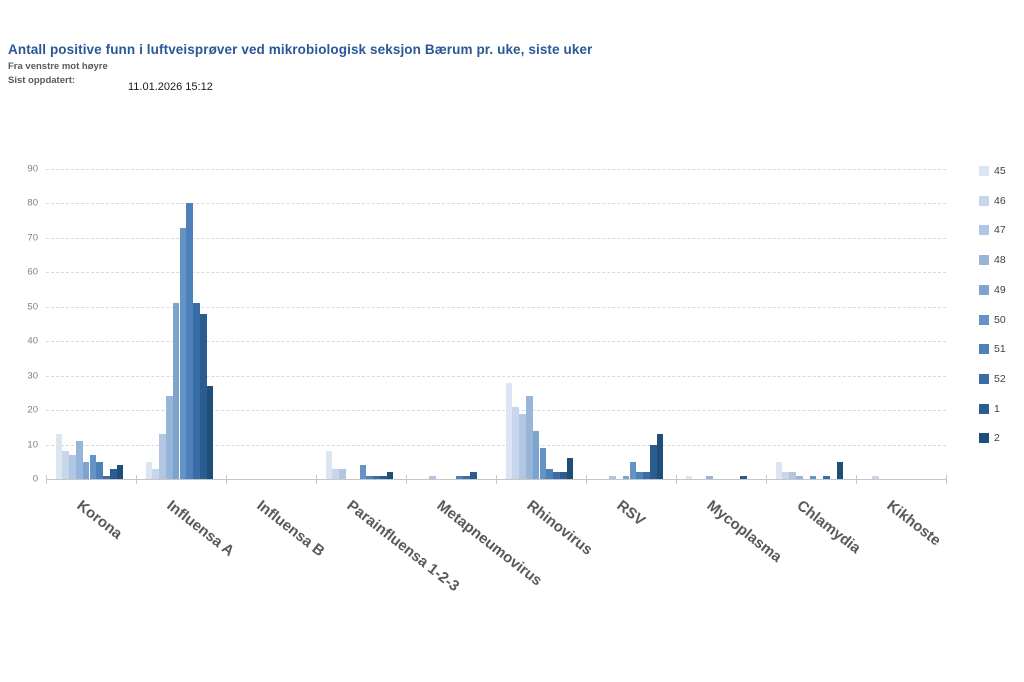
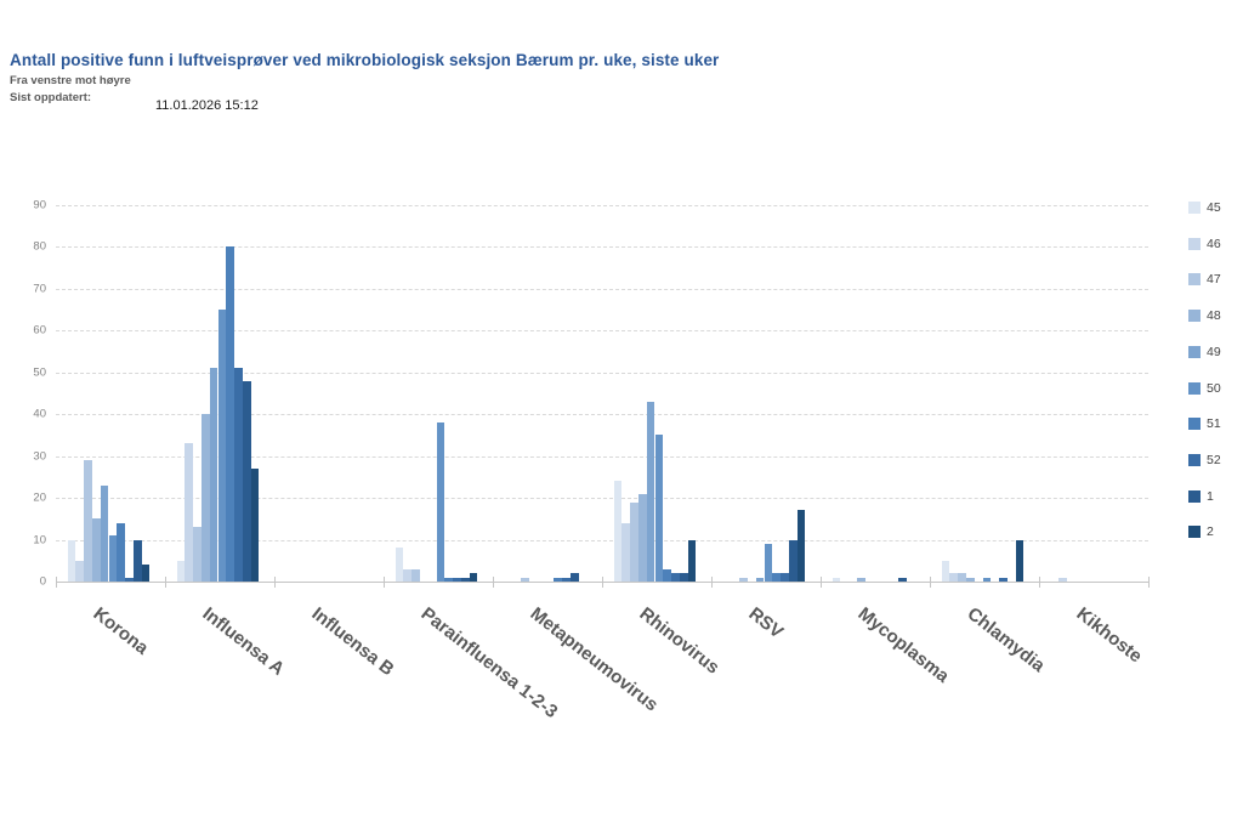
45/Korona: 13 -> 10
46/Korona: 8 -> 5
47/Korona: 7 -> 29
48/Korona: 11 -> 15
49/Korona: 5 -> 23
50/Korona: 7 -> 11
51/Korona: 5 -> 14
1/Korona: 3 -> 10
46/Influensa A: 3 -> 33
48/Influensa A: 24 -> 40
50/Influensa A: 73 -> 65
50/Parainfluensa 1-2-3: 4 -> 38
45/Rhinovirus: 28 -> 24
46/Rhinovirus: 21 -> 14
48/Rhinovirus: 24 -> 21
49/Rhinovirus: 14 -> 43
50/Rhinovirus: 9 -> 35
2/Rhinovirus: 6 -> 10
50/RSV: 5 -> 9
2/RSV: 13 -> 17
2/Chlamydia: 5 -> 10
